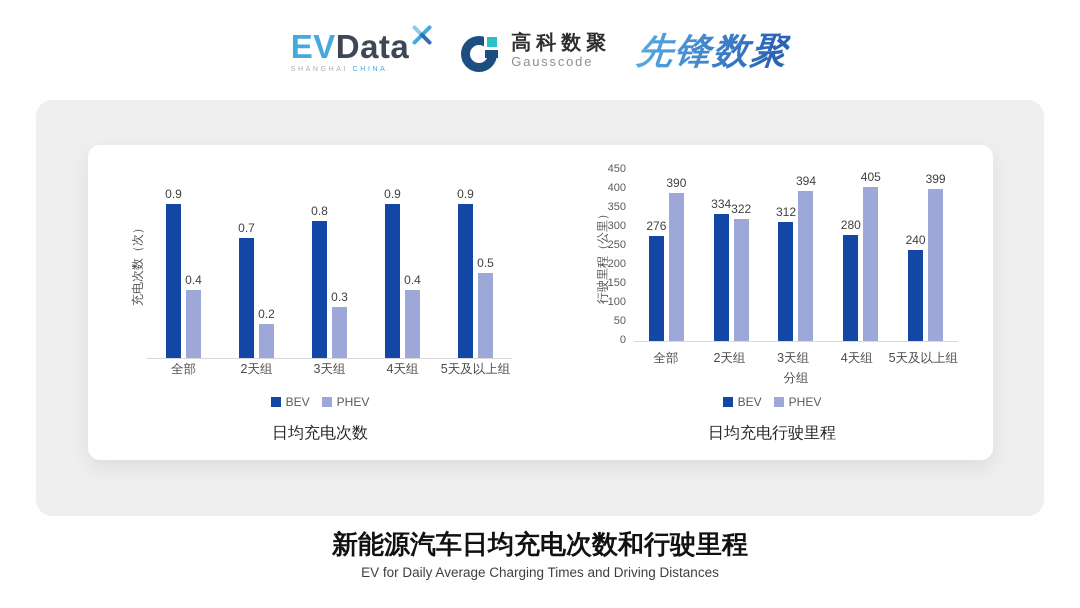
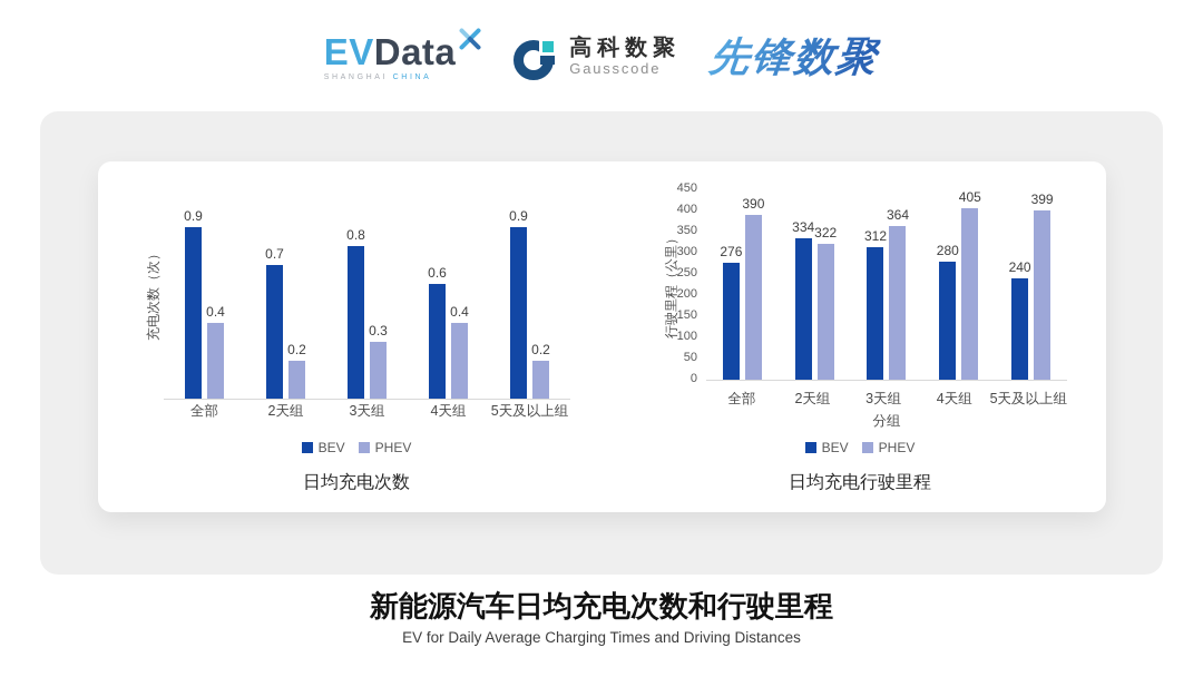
日均充电次数/BEV/4天组: 0.9 -> 0.6
日均充电次数/PHEV/5天及以上组: 0.5 -> 0.2
日均充电行驶里程/PHEV/3天组: 394 -> 364
